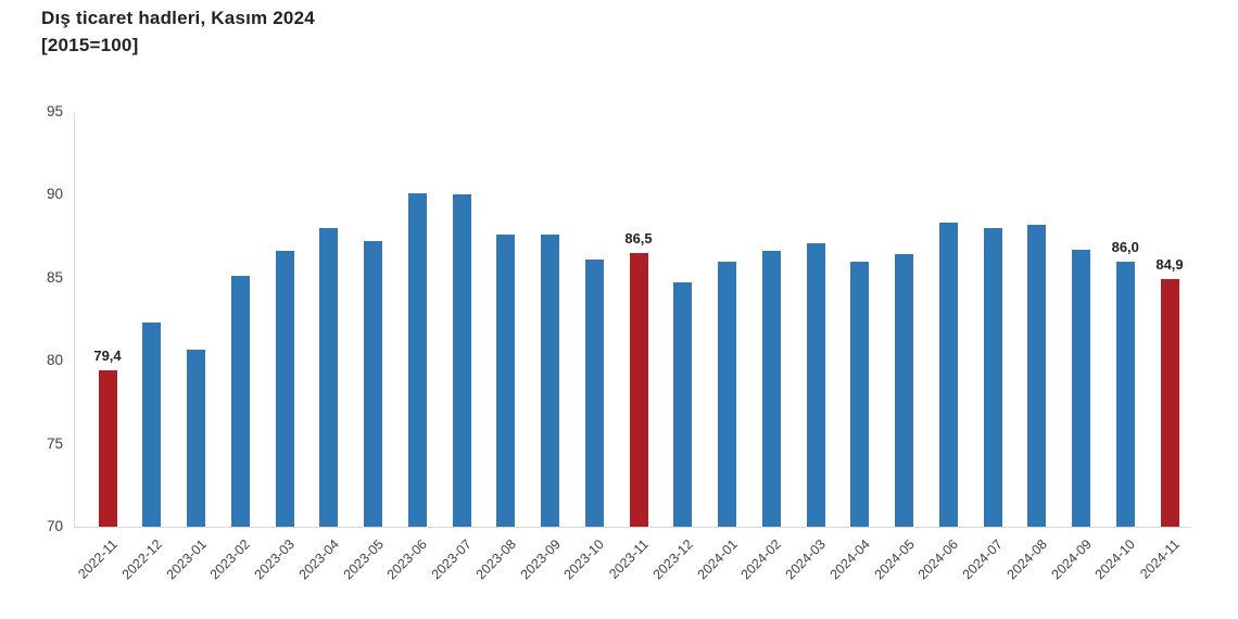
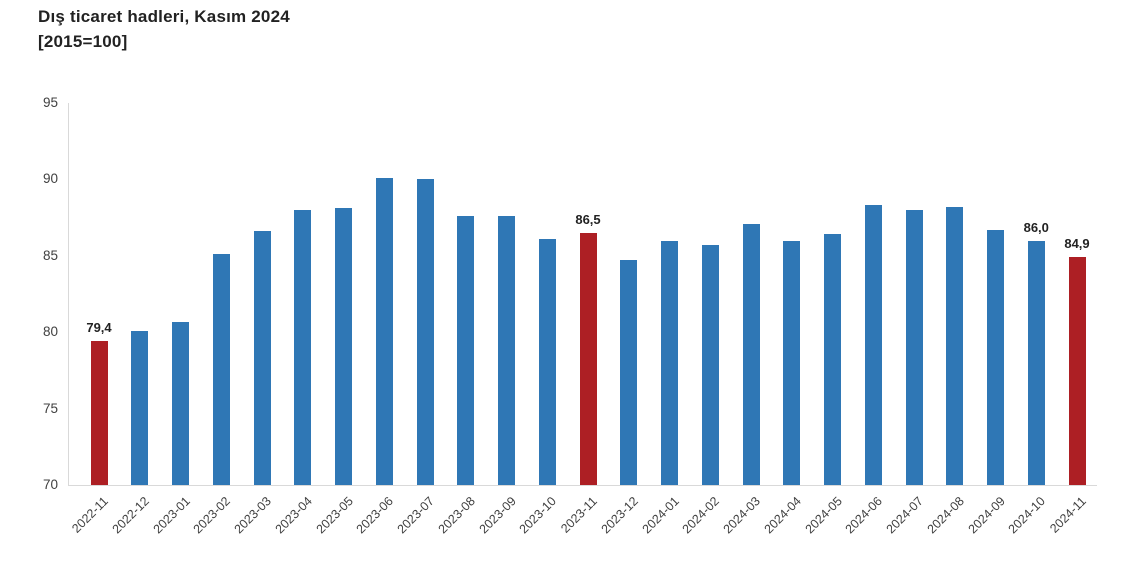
2022-12: 82.3 -> 80.1
2023-05: 87.2 -> 88.1
2024-02: 86.6 -> 85.7
